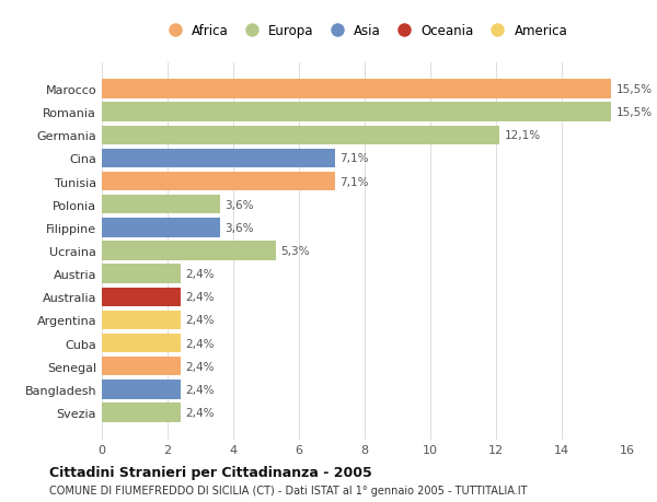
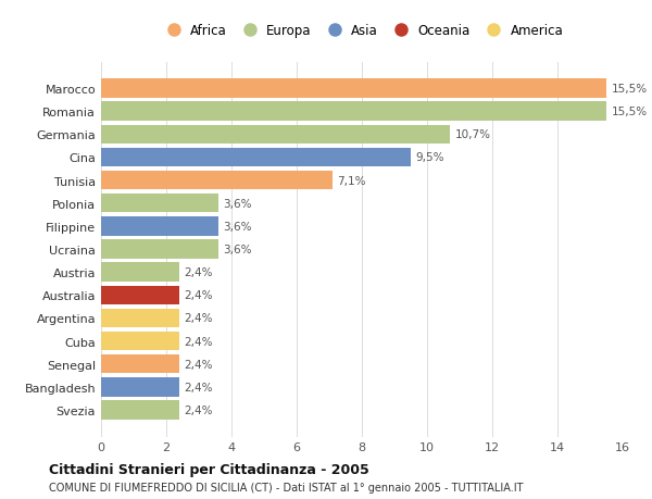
Germania: 12,1% -> 10,7%
Cina: 7,1% -> 9,5%
Ucraina: 5,3% -> 3,6%
